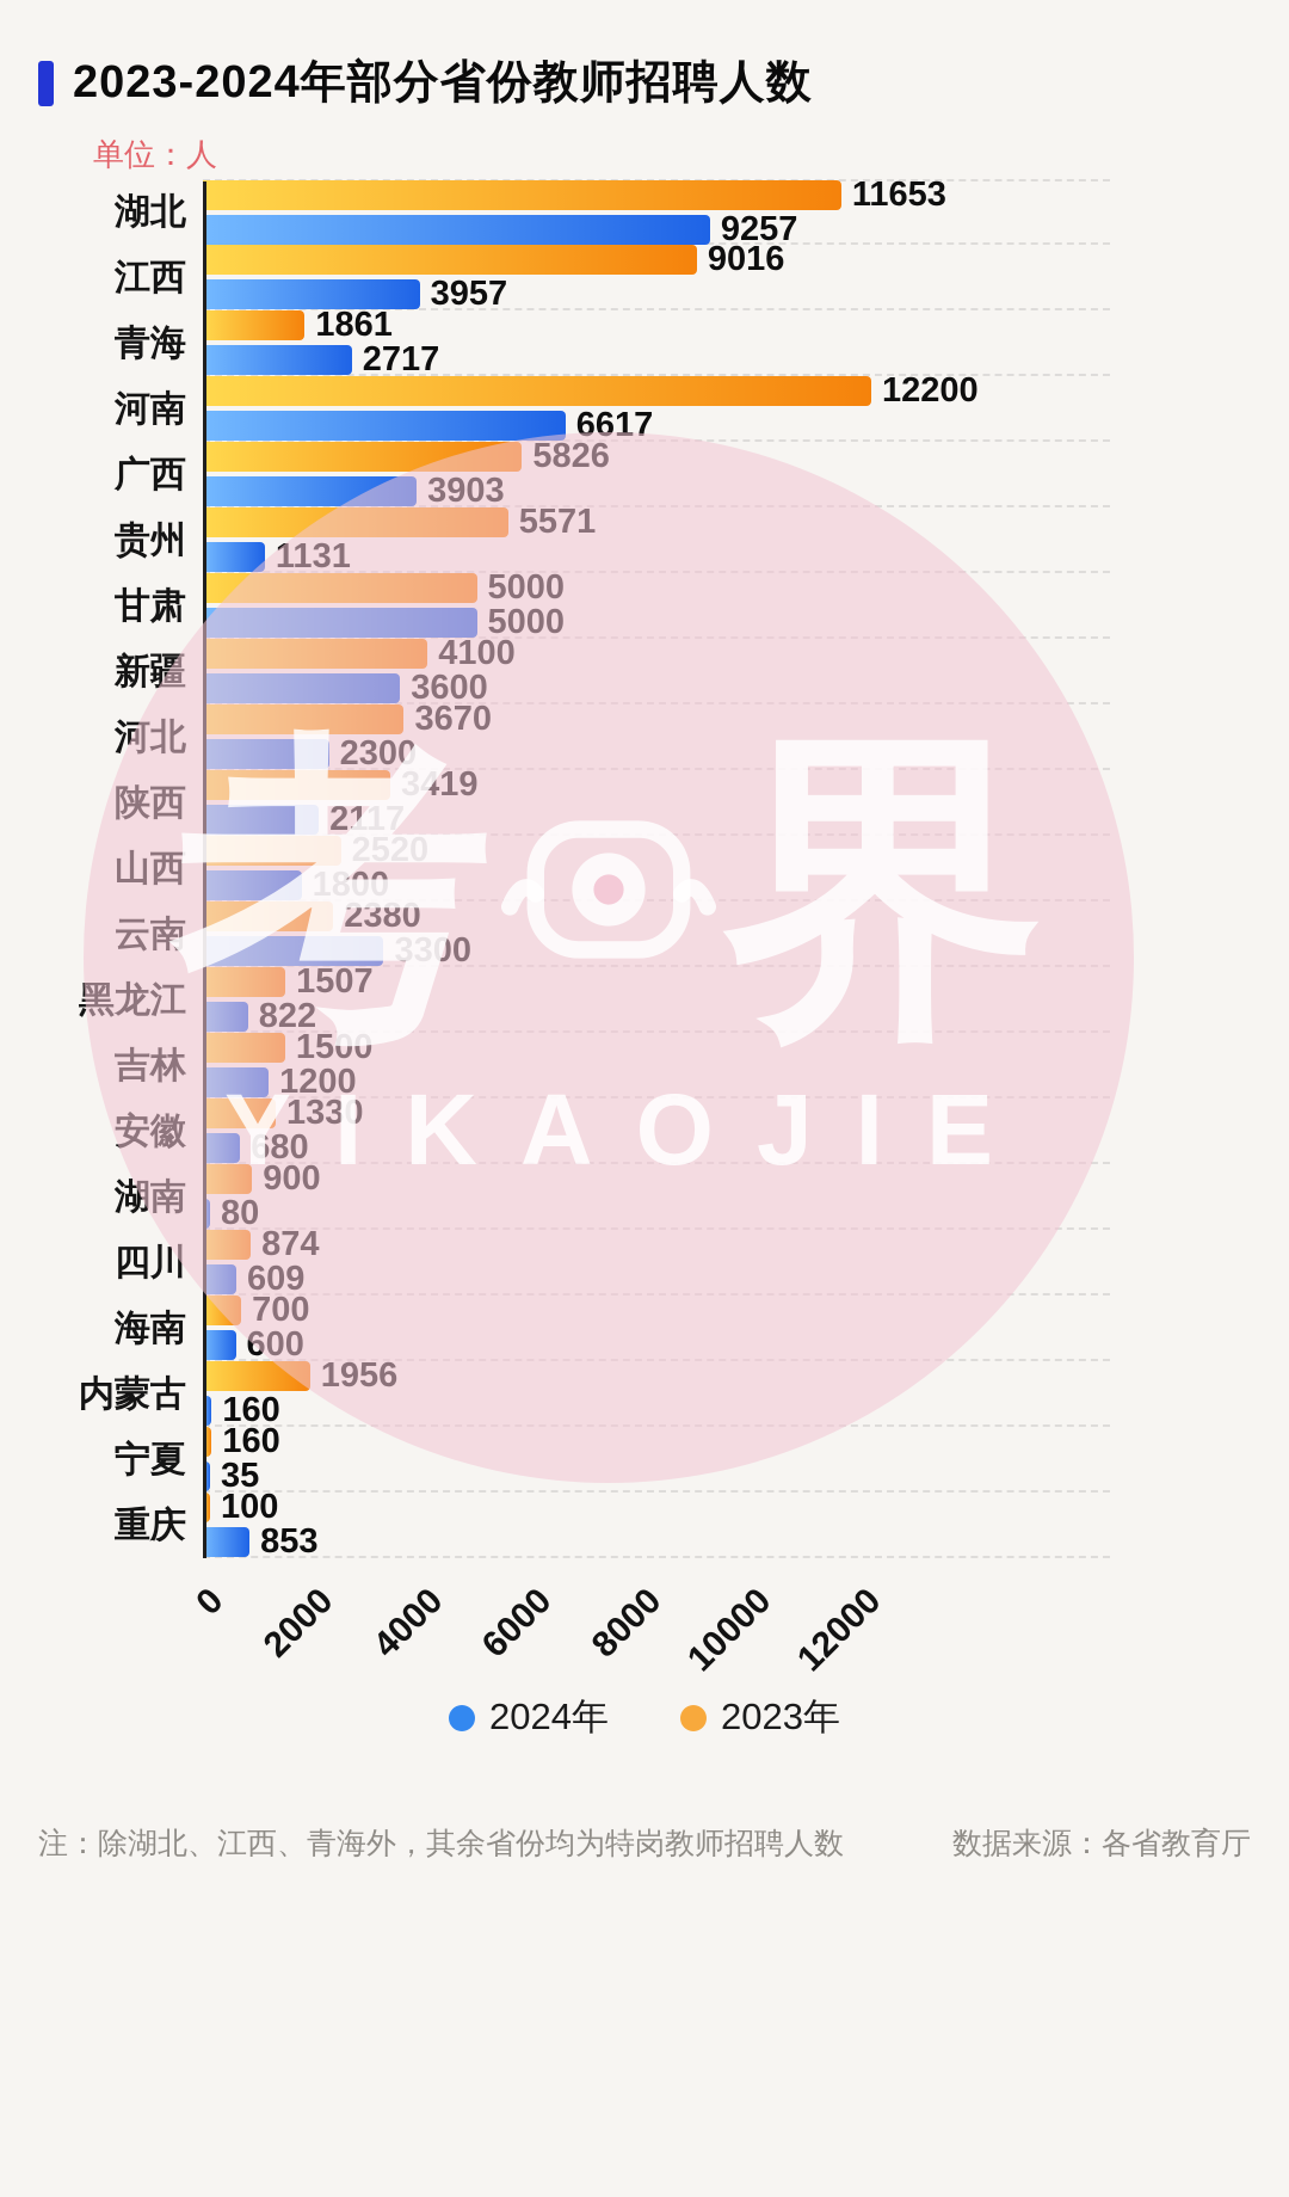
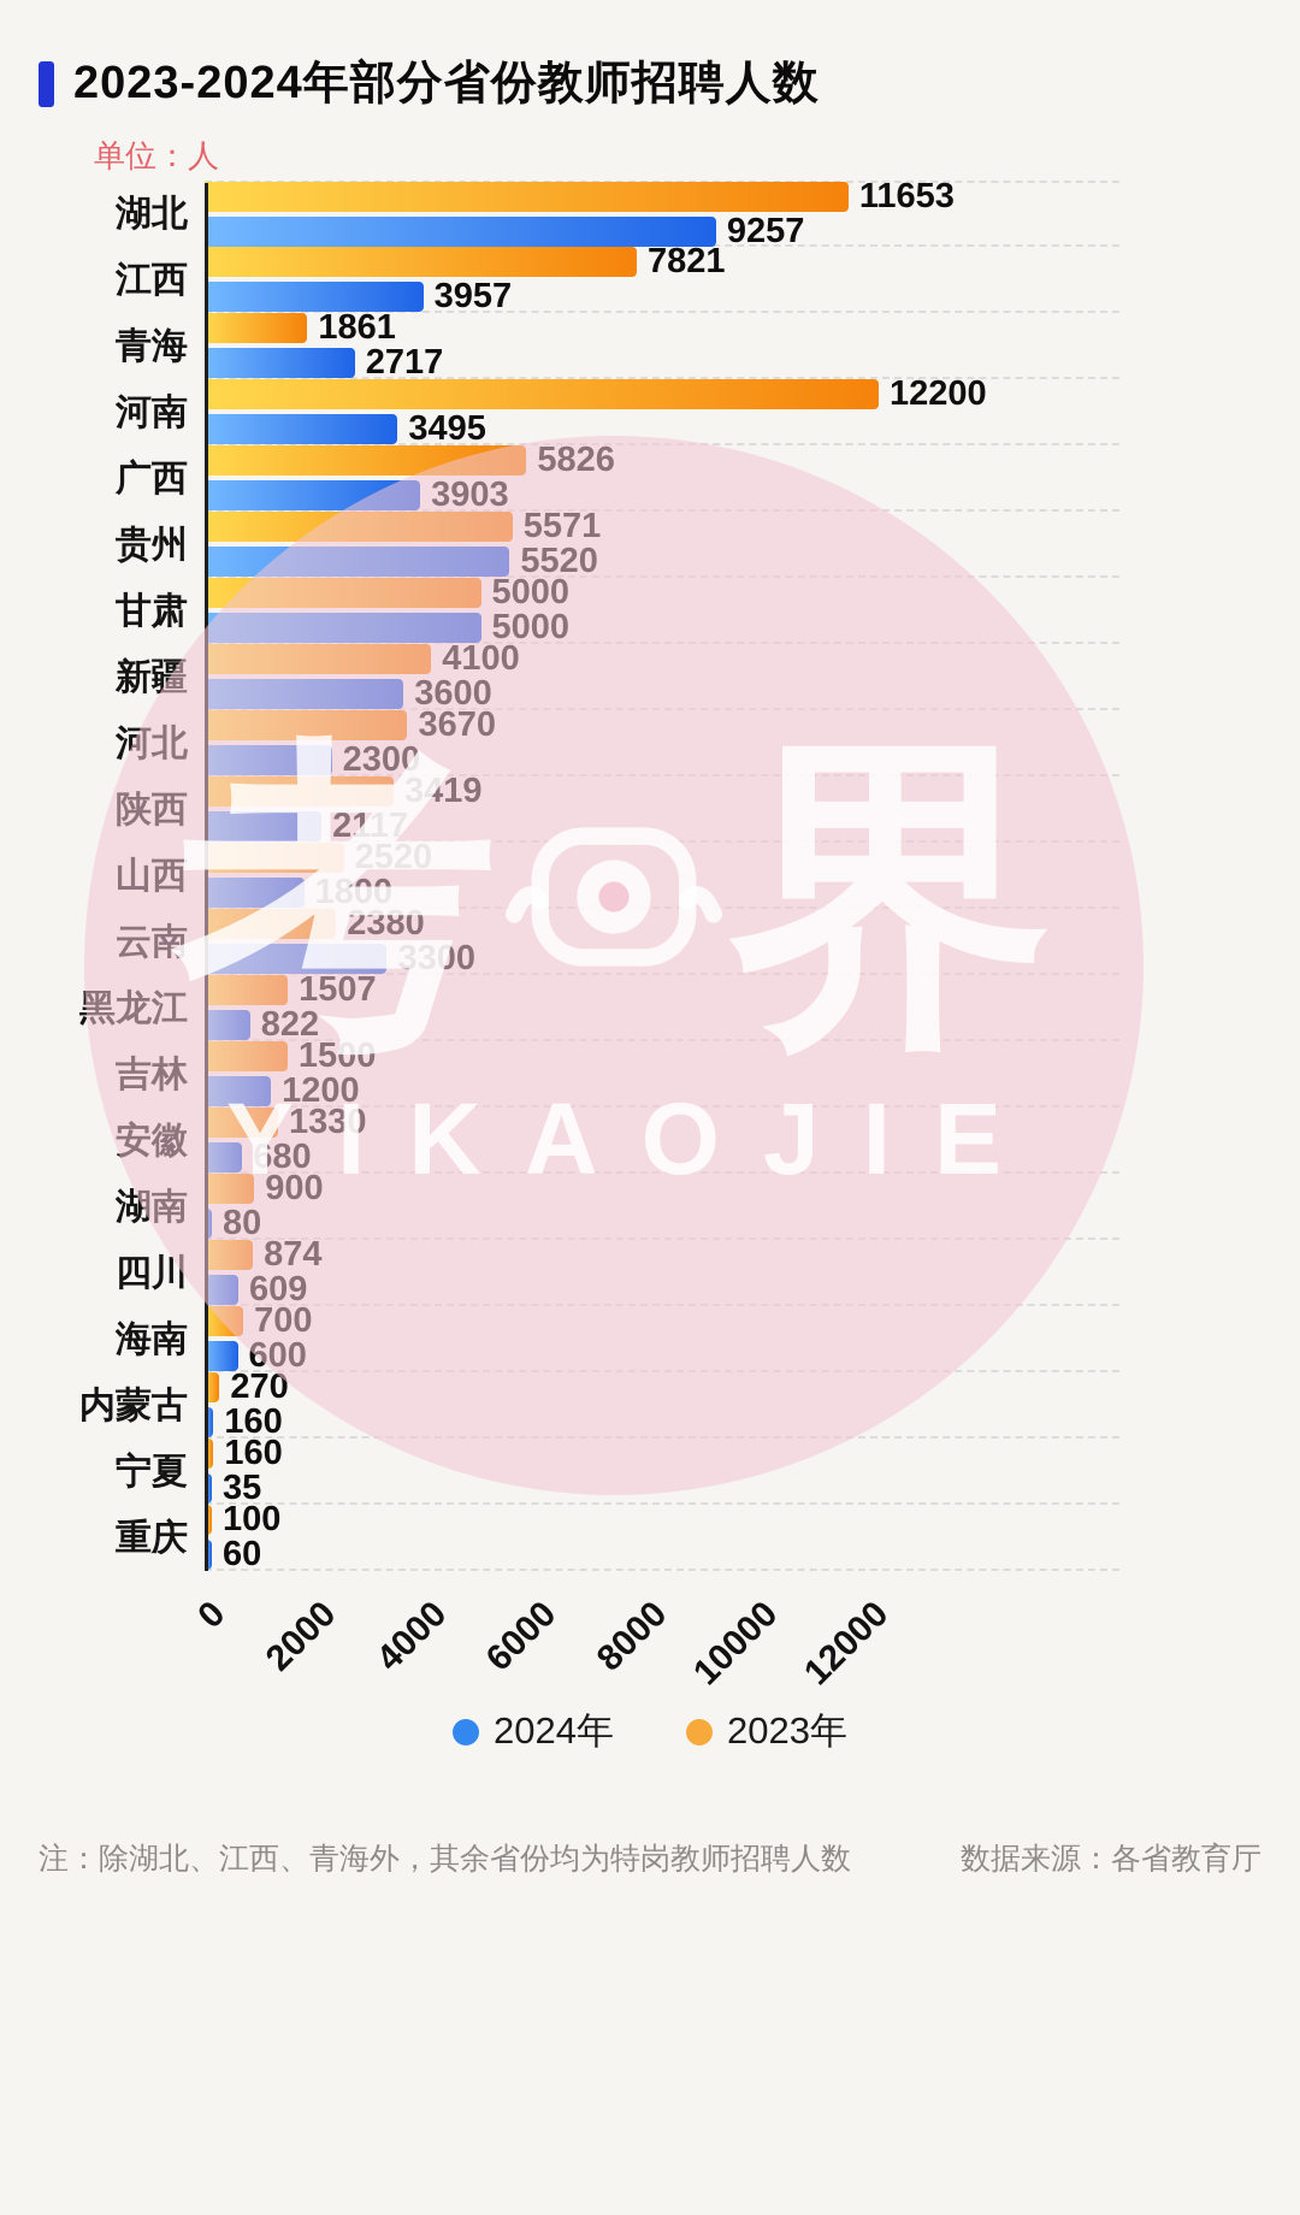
2023年/江西: 9016 -> 7821
2024年/河南: 6617 -> 3495
2024年/贵州: 1131 -> 5520
2023年/内蒙古: 1956 -> 270
2024年/重庆: 853 -> 60
